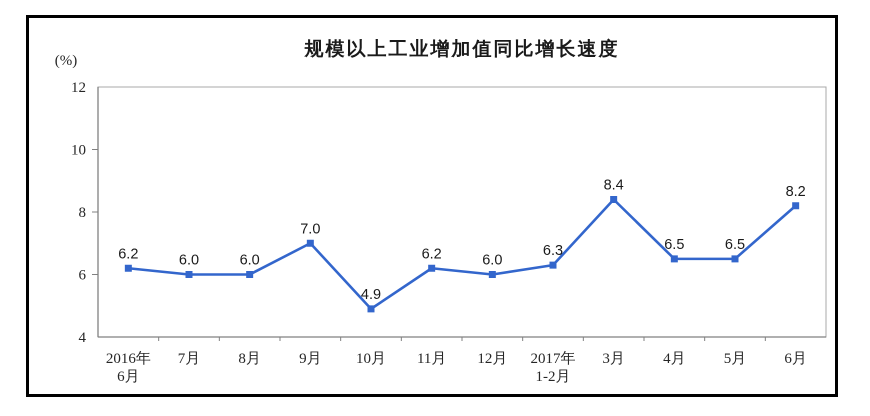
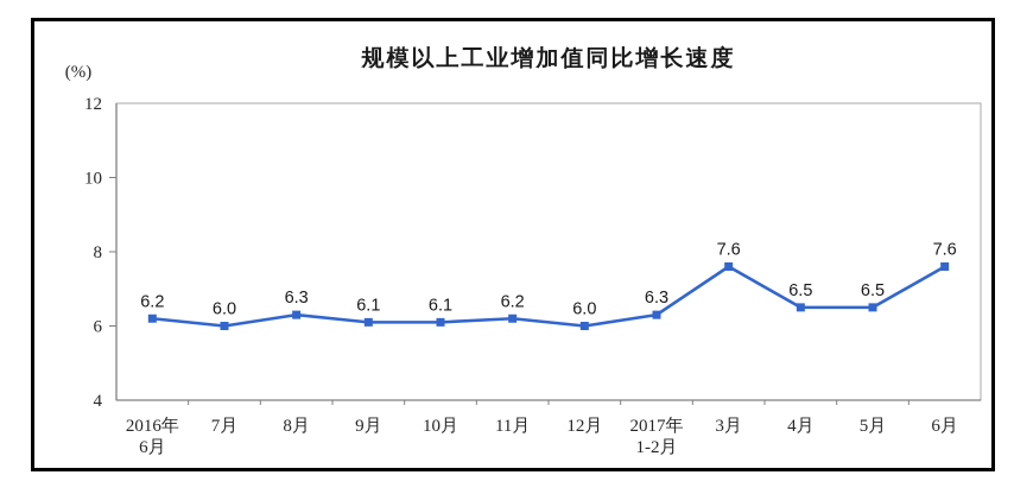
8月: 6.0 -> 6.3
9月: 7.0 -> 6.1
10月: 4.9 -> 6.1
3月: 8.4 -> 7.6
6月: 8.2 -> 7.6
